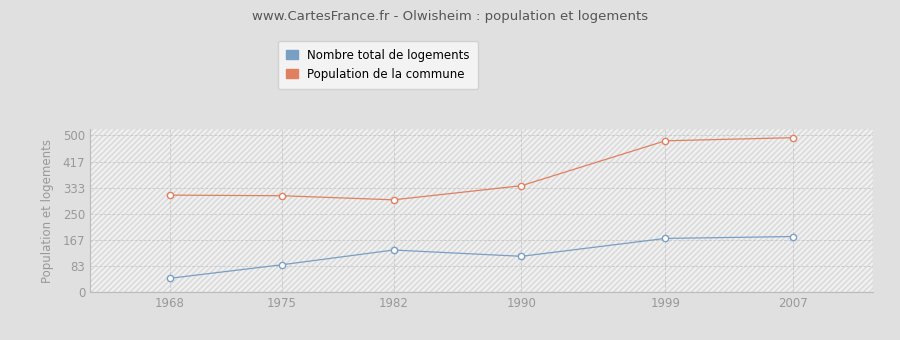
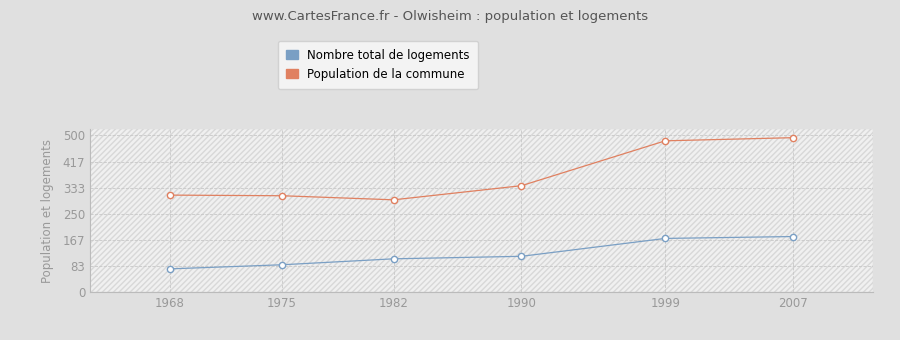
Nombre total de logements/1968: 45 -> 75
Nombre total de logements/1982: 135 -> 107
